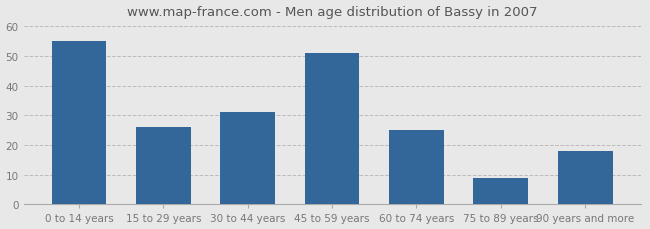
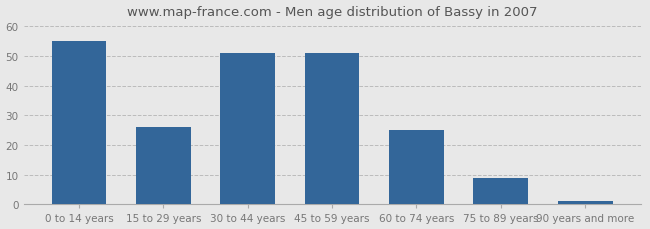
30 to 44 years: 31 -> 51
90 years and more: 18 -> 1
